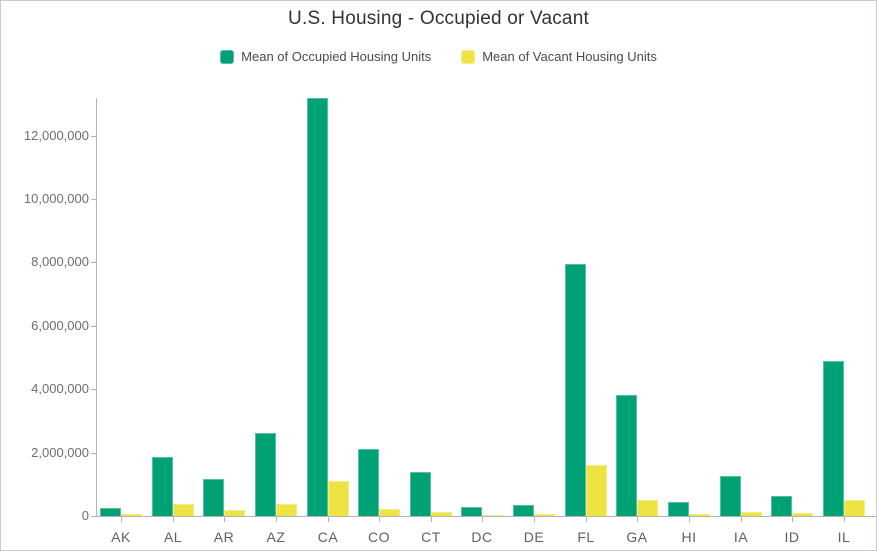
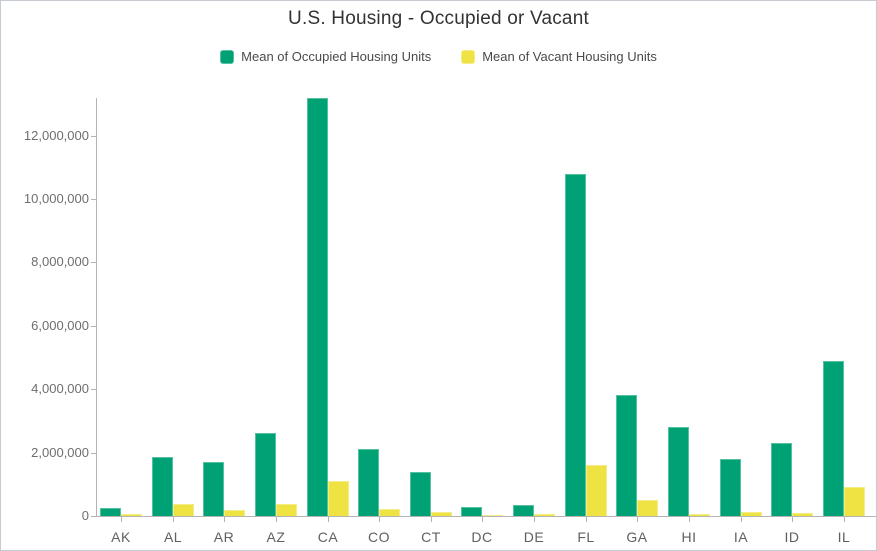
Mean of Occupied Housing Units/AR: 1200000 -> 1700000
Mean of Occupied Housing Units/FL: 8000000 -> 10800000
Mean of Occupied Housing Units/HI: 400000 -> 2800000
Mean of Occupied Housing Units/IA: 1300000 -> 1800000
Mean of Occupied Housing Units/ID: 600000 -> 2300000
Mean of Vacant Housing Units/IL: 500000 -> 900000
